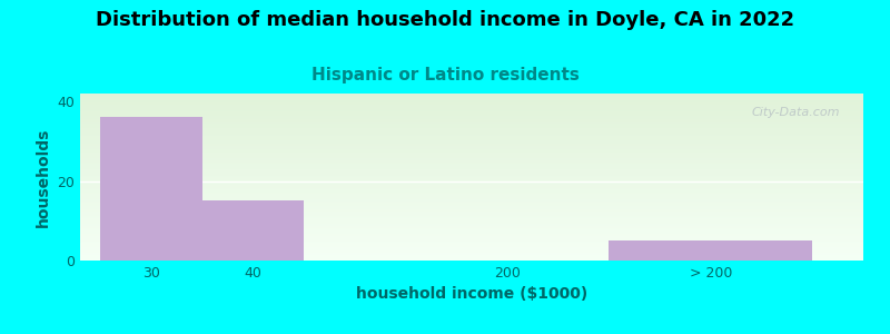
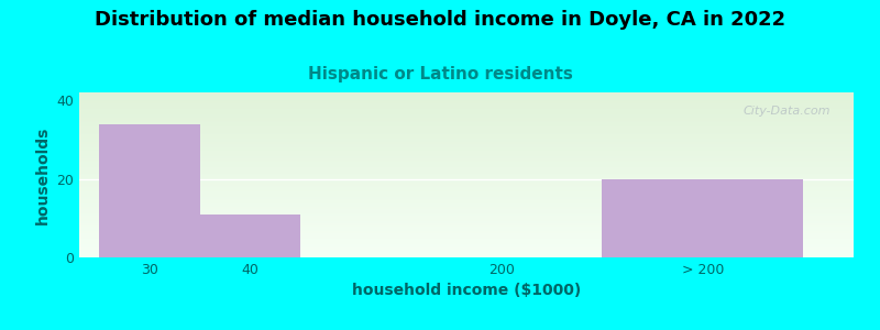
30: 36 -> 34
40: 15 -> 11
> 200: 5 -> 20
